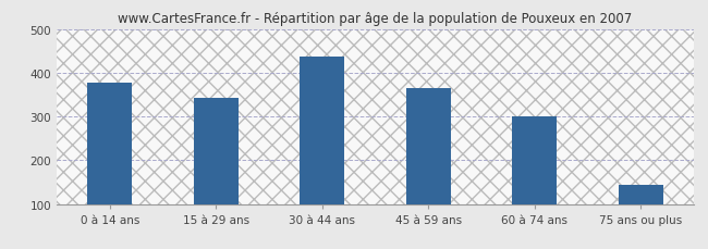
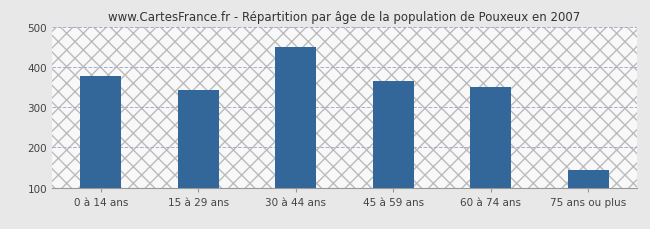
30 à 44 ans: 436 -> 450
60 à 74 ans: 300 -> 350
